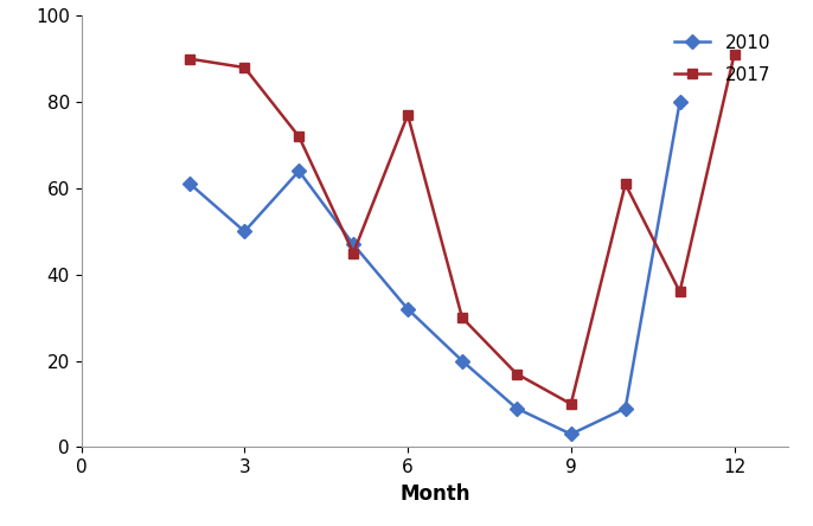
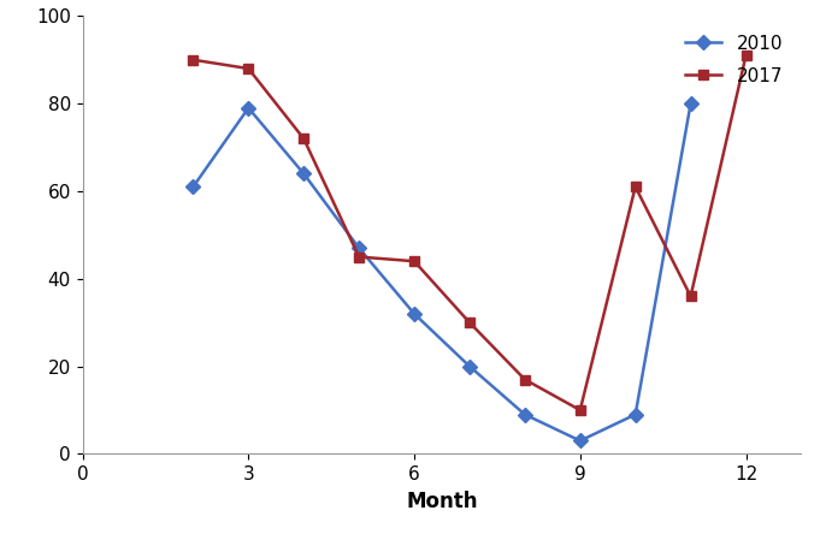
2010/3: 50 -> 79
2017/6: 77 -> 44
